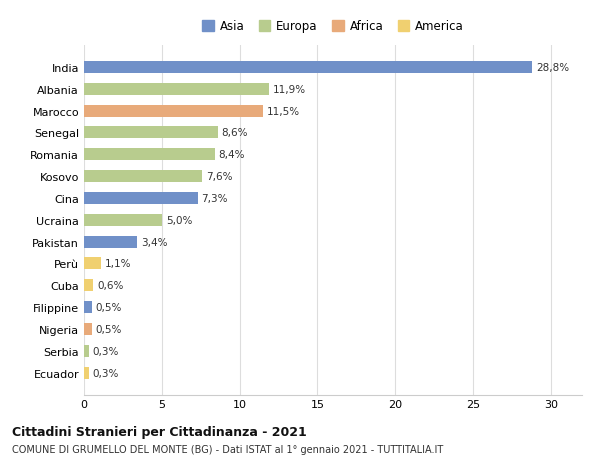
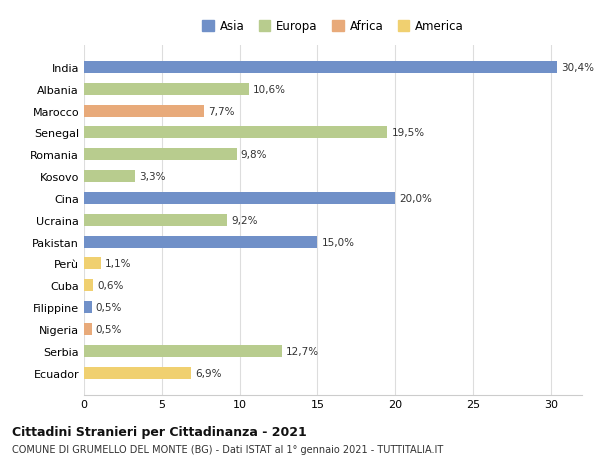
India: 28,8% -> 30,4%
Albania: 11,9% -> 10,6%
Marocco: 11,5% -> 7,7%
Senegal: 8,6% -> 19,5%
Romania: 8,4% -> 9,8%
Kosovo: 7,6% -> 3,3%
Cina: 7,3% -> 20,0%
Ucraina: 5,0% -> 9,2%
Pakistan: 3,4% -> 15,0%
Serbia: 0,3% -> 12,7%
Ecuador: 0,3% -> 6,9%
